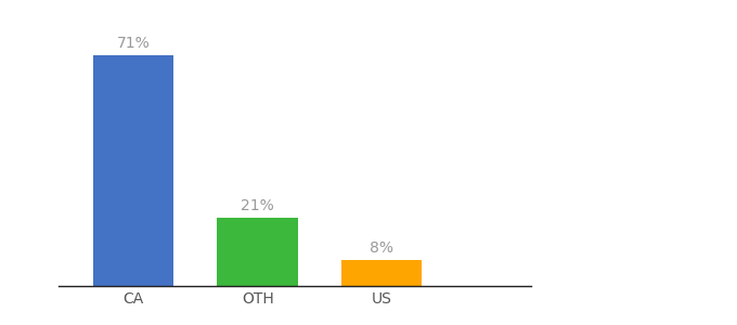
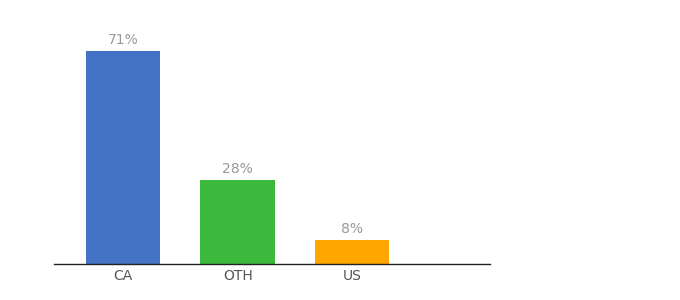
OTH: 21% -> 28%
